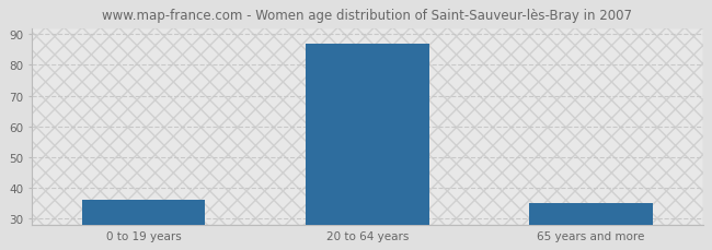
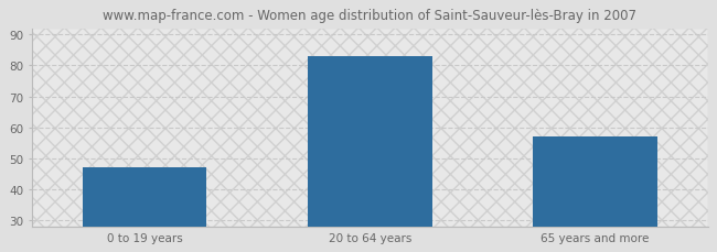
0 to 19 years: 36 -> 47
20 to 64 years: 87 -> 83
65 years and more: 35 -> 57
